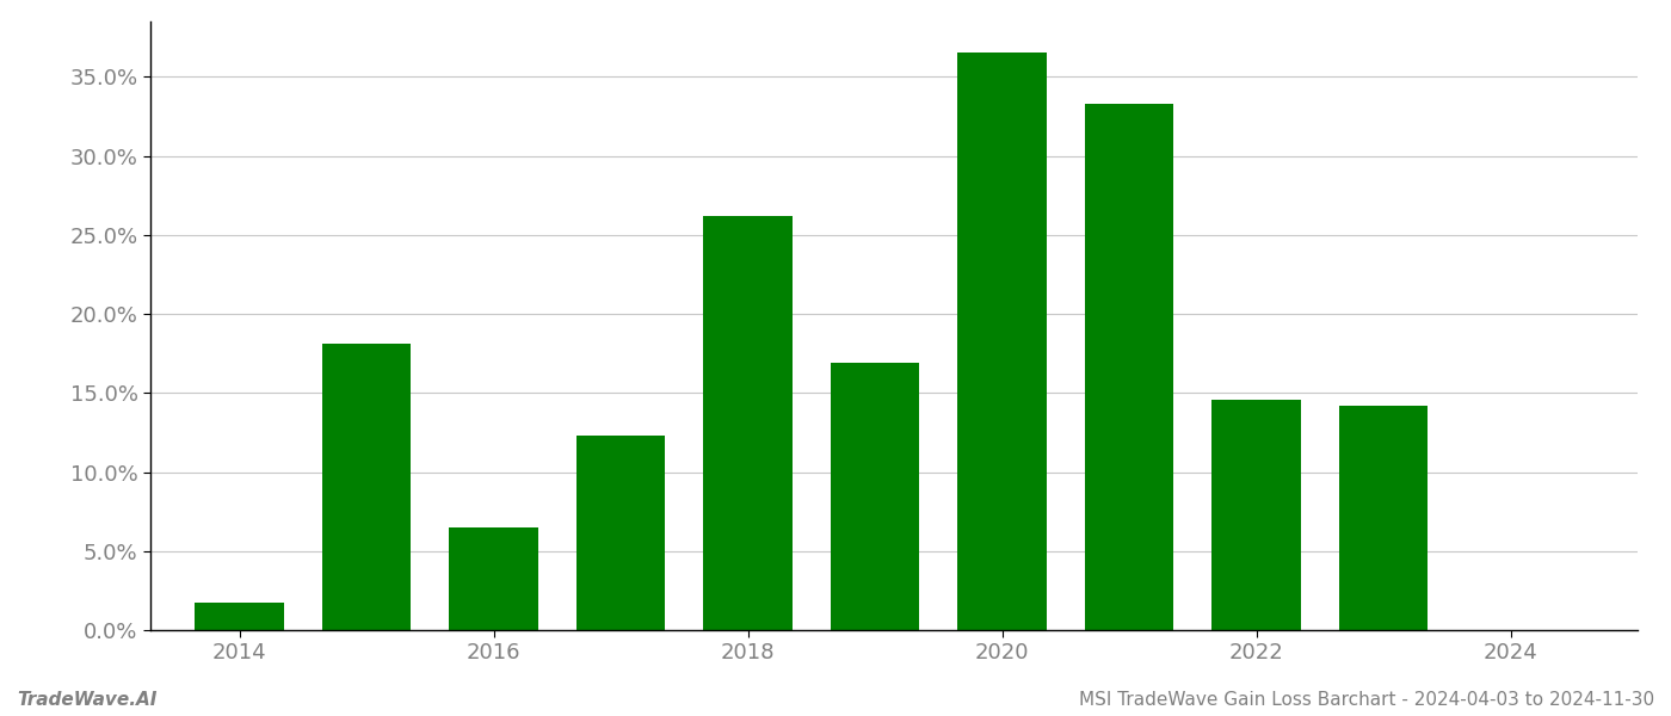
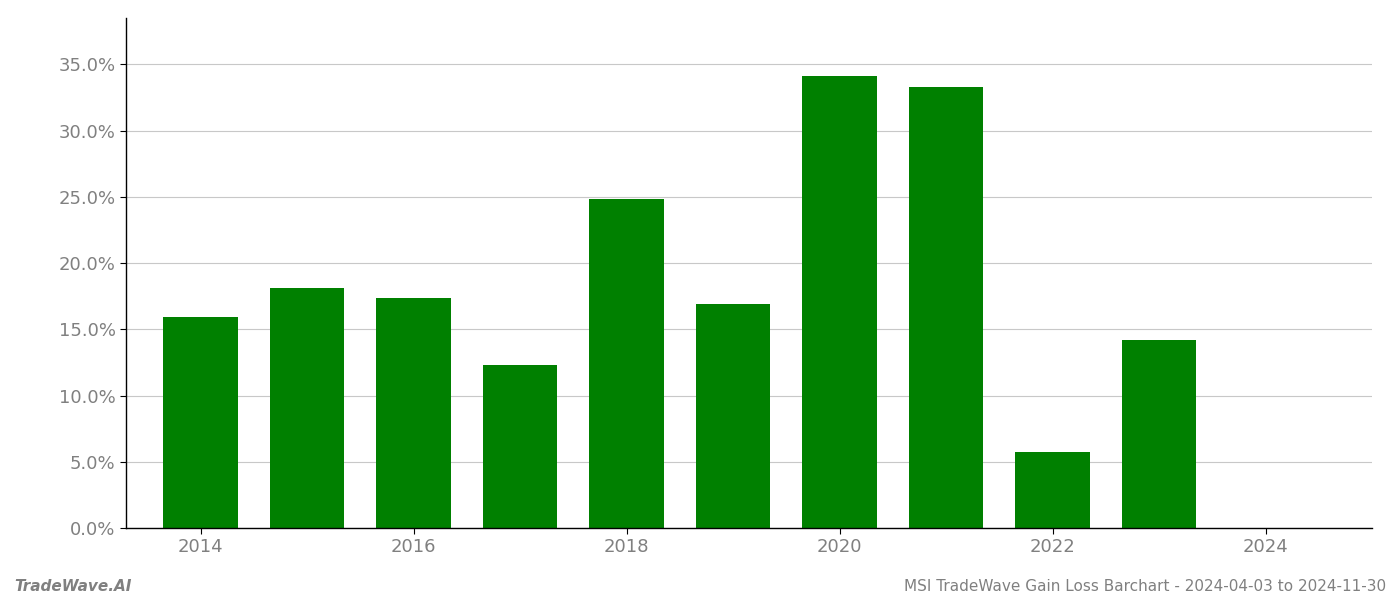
2014: 1.7% -> 15.9%
2016: 6.5% -> 17.4%
2018: 26.2% -> 24.8%
2020: 36.5% -> 34.1%
2022: 14.6% -> 5.7%
